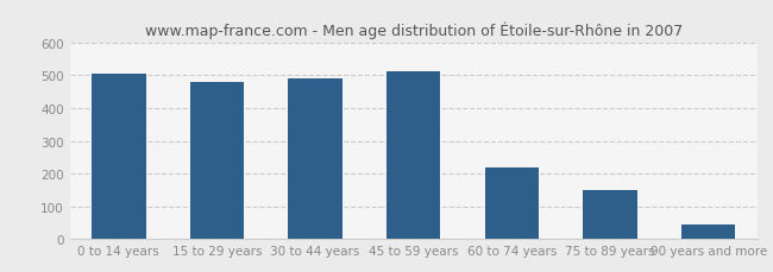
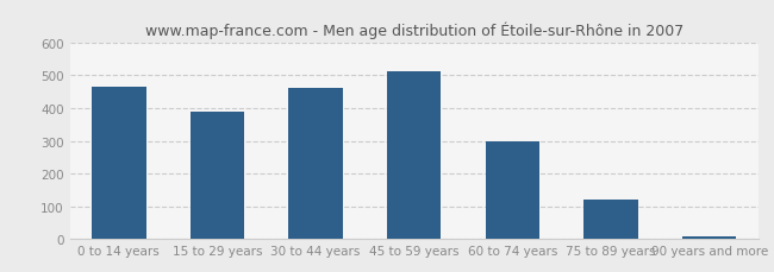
0 to 14 years: 505 -> 465
15 to 29 years: 480 -> 390
30 to 44 years: 490 -> 462
60 to 74 years: 220 -> 300
75 to 89 years: 150 -> 120
90 years and more: 45 -> 8
